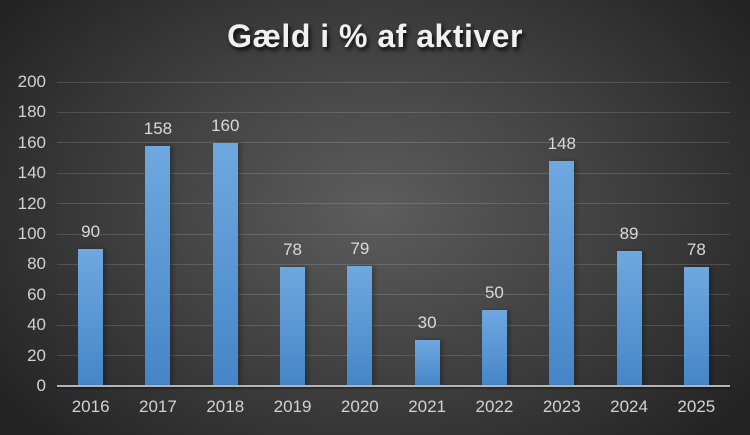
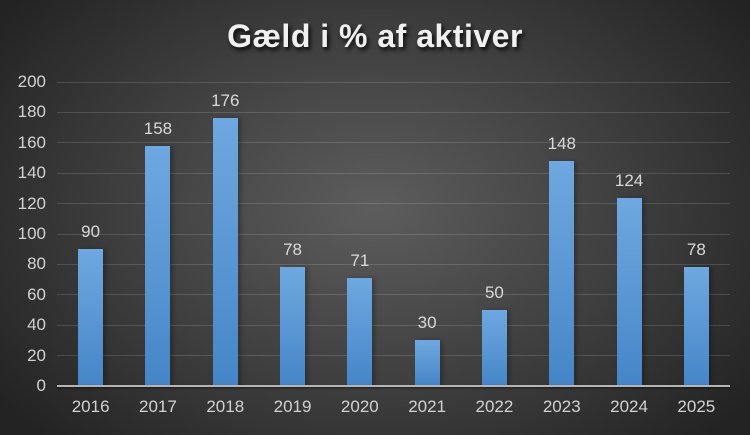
2018: 160 -> 176
2020: 79 -> 71
2024: 89 -> 124
